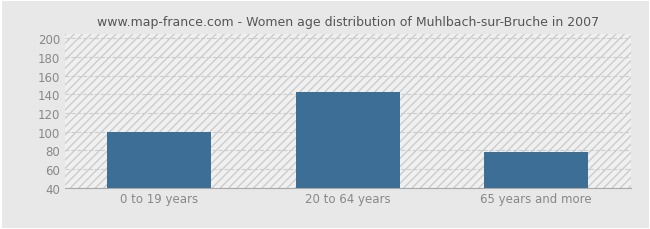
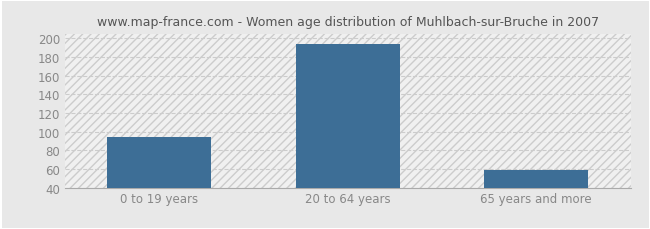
0 to 19 years: 100 -> 94
20 to 64 years: 142 -> 194
65 years and more: 78 -> 59
